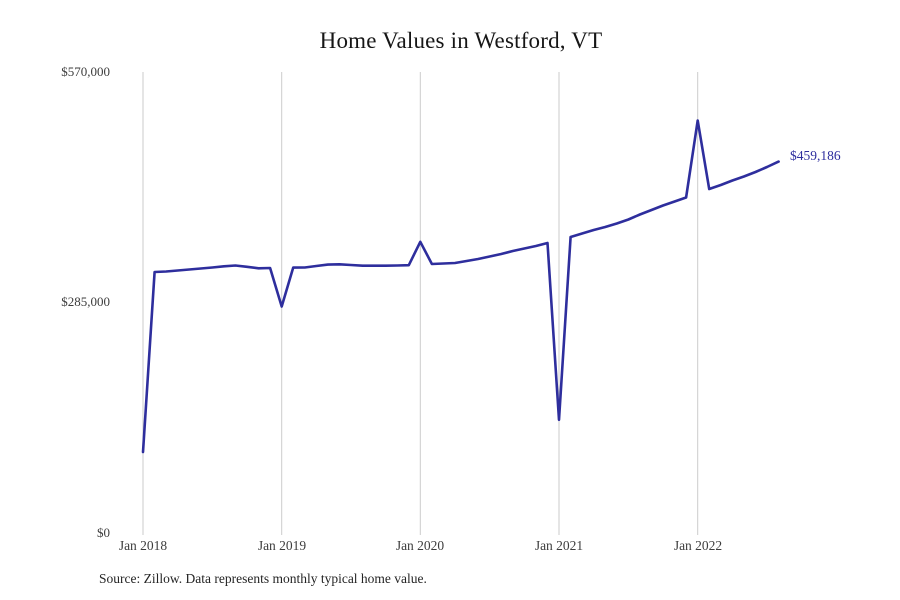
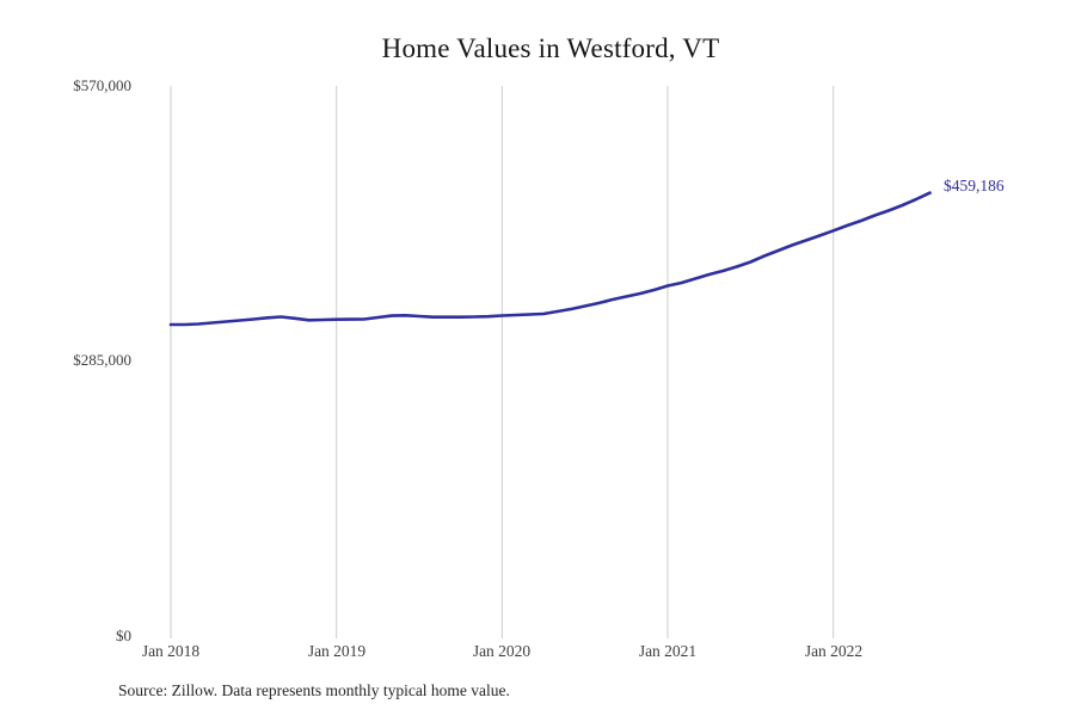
Jan 2018: $100000 -> $320000
Jan 2019: $280000 -> $330000
Jan 2020: $360000 -> $330000
Jan 2021: $140000 -> $360000
Jan 2022: $510000 -> $420000
